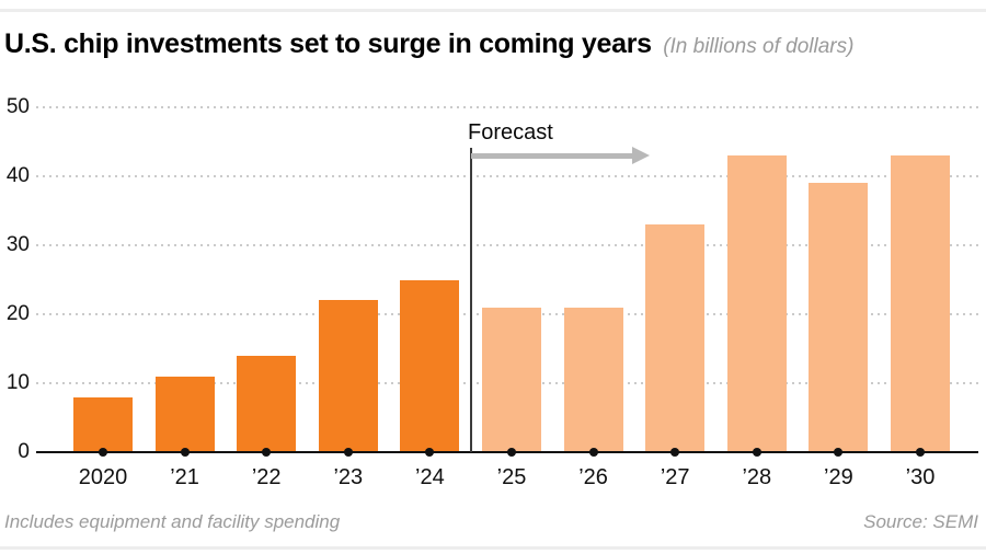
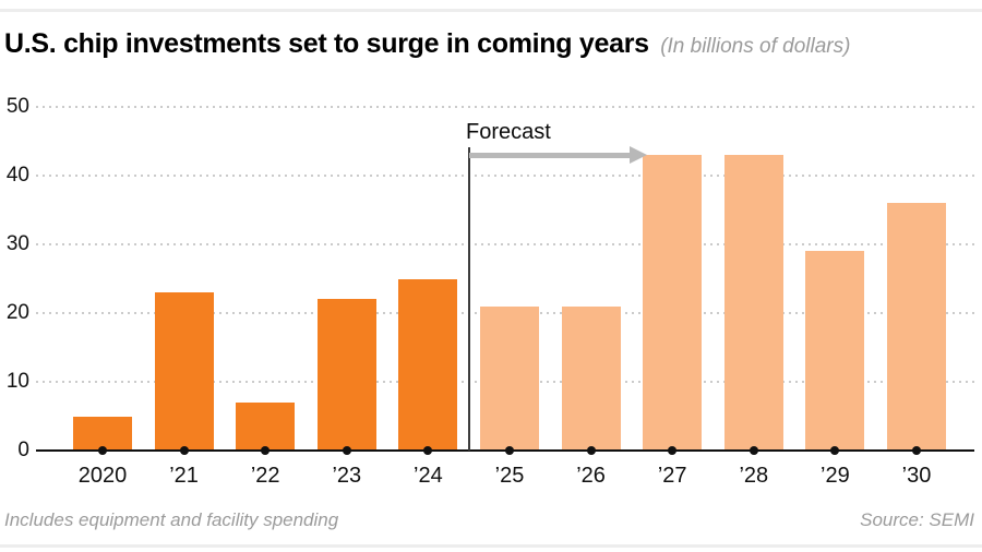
2020: 8 -> 5
’21: 11 -> 23
’22: 14 -> 7
’27: 33 -> 43
’29: 39 -> 29
’30: 43 -> 36
